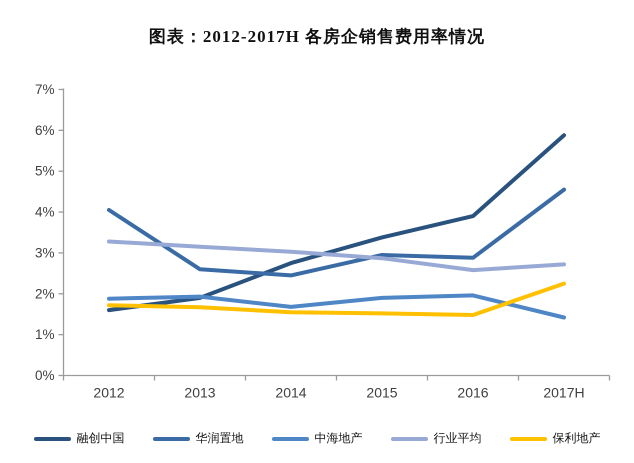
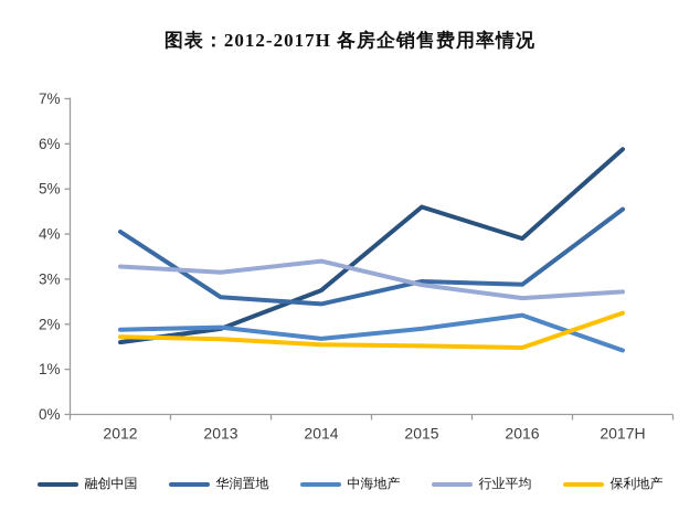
行业平均/2014: 3.0% -> 3.4%
融创中国/2015: 3.4% -> 4.6%
中海地产/2016: 2.0% -> 2.2%
